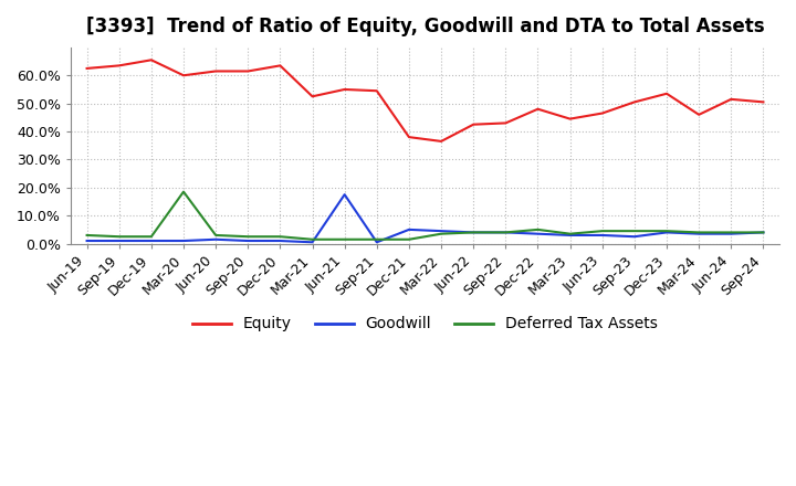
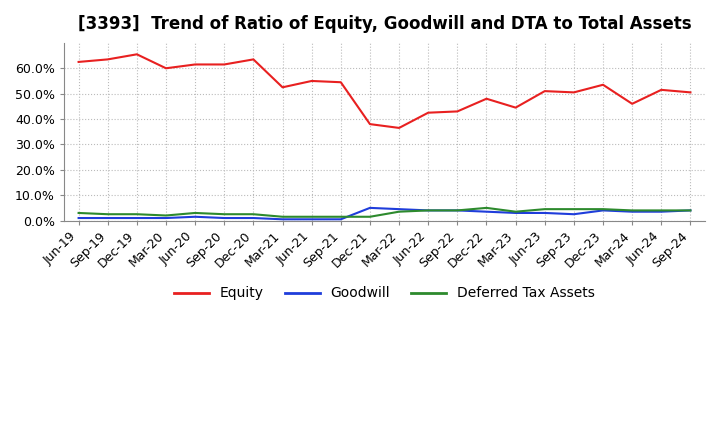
Deferred Tax Assets/Mar-20: 18.5% -> 2.0%
Goodwill/Jun-21: 17.5% -> 0.5%
Equity/Jun-23: 46.5% -> 51.0%
